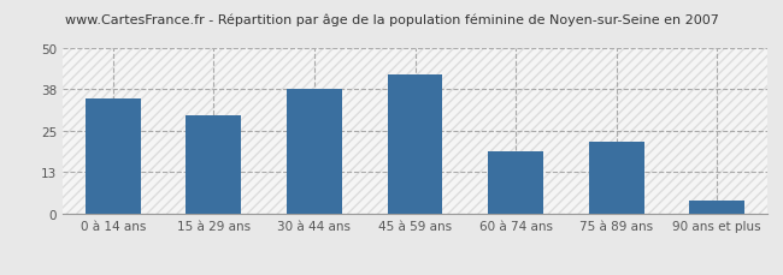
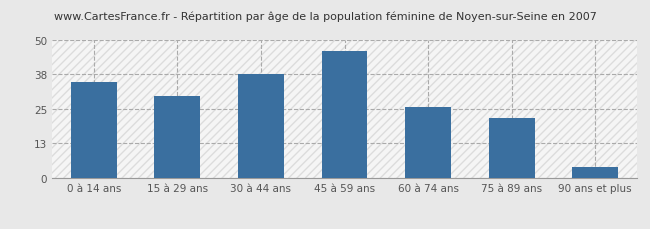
45 à 59 ans: 42 -> 46
60 à 74 ans: 19 -> 26
